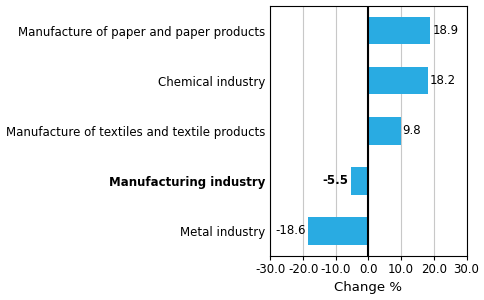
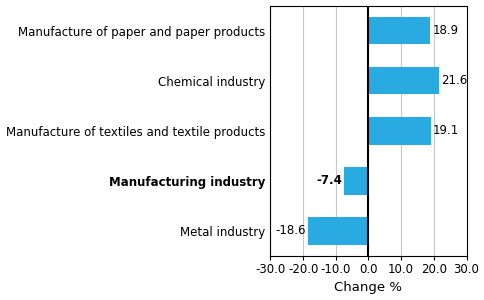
Chemical industry: 18.2 -> 21.6
Manufacture of textiles and textile products: 9.8 -> 19.1
Manufacturing industry: -5.5 -> -7.4
